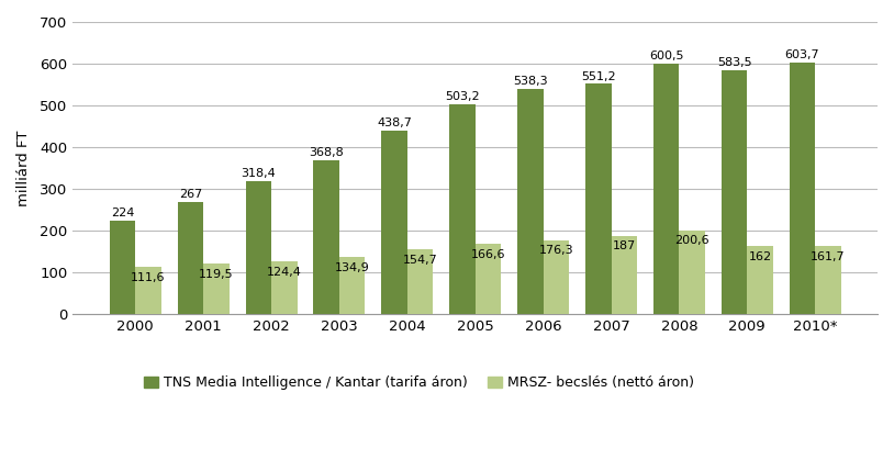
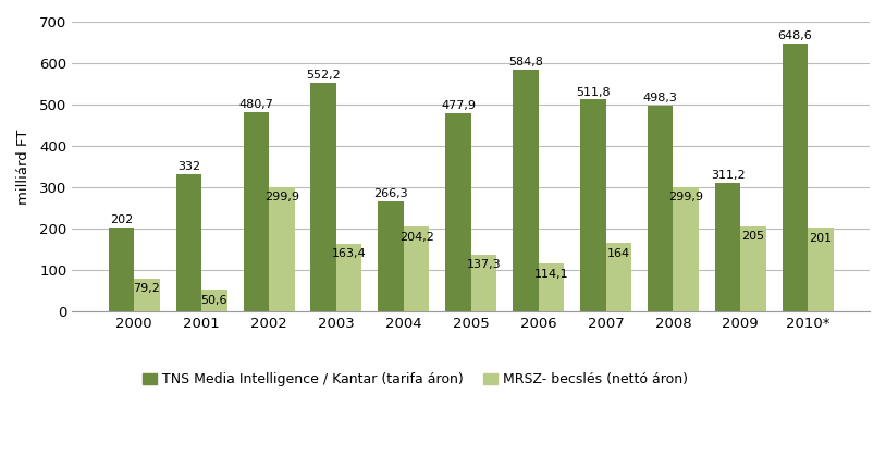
TNS Media Intelligence / Kantar (tarifa áron)/2000: 224 -> 202
MRSZ- becslés (nettó áron)/2000: 111,6 -> 79,2
TNS Media Intelligence / Kantar (tarifa áron)/2001: 267 -> 332
MRSZ- becslés (nettó áron)/2001: 119,5 -> 50,6
TNS Media Intelligence / Kantar (tarifa áron)/2002: 318,4 -> 480,7
MRSZ- becslés (nettó áron)/2002: 124,4 -> 299,9
TNS Media Intelligence / Kantar (tarifa áron)/2003: 368,8 -> 552,2
MRSZ- becslés (nettó áron)/2003: 134,9 -> 163,4
TNS Media Intelligence / Kantar (tarifa áron)/2004: 438,7 -> 266,3
MRSZ- becslés (nettó áron)/2004: 154,7 -> 204,2
TNS Media Intelligence / Kantar (tarifa áron)/2005: 503,2 -> 477,9
MRSZ- becslés (nettó áron)/2005: 166,6 -> 137,3
TNS Media Intelligence / Kantar (tarifa áron)/2006: 538,3 -> 584,8
MRSZ- becslés (nettó áron)/2006: 176,3 -> 114,1
TNS Media Intelligence / Kantar (tarifa áron)/2007: 551,2 -> 511,8
MRSZ- becslés (nettó áron)/2007: 187 -> 164
TNS Media Intelligence / Kantar (tarifa áron)/2008: 600,5 -> 498,3
MRSZ- becslés (nettó áron)/2008: 200,6 -> 299,9
TNS Media Intelligence / Kantar (tarifa áron)/2009: 583,5 -> 311,2
MRSZ- becslés (nettó áron)/2009: 162 -> 205
TNS Media Intelligence / Kantar (tarifa áron)/2010*: 603,7 -> 648,6
MRSZ- becslés (nettó áron)/2010*: 161,7 -> 201
